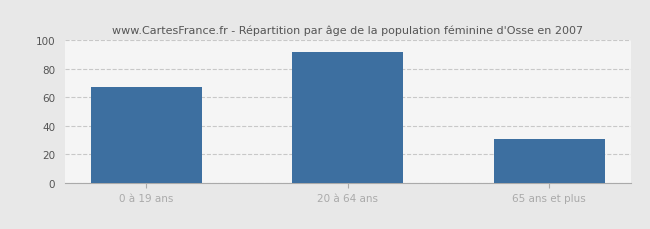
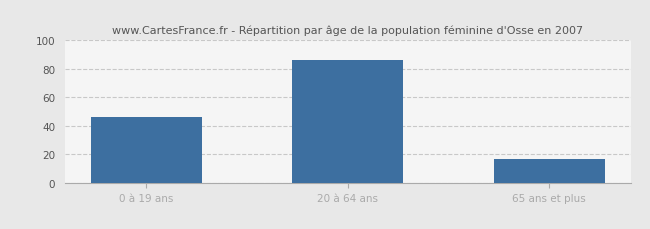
0 à 19 ans: 67 -> 46
20 à 64 ans: 92 -> 86
65 ans et plus: 31 -> 17
